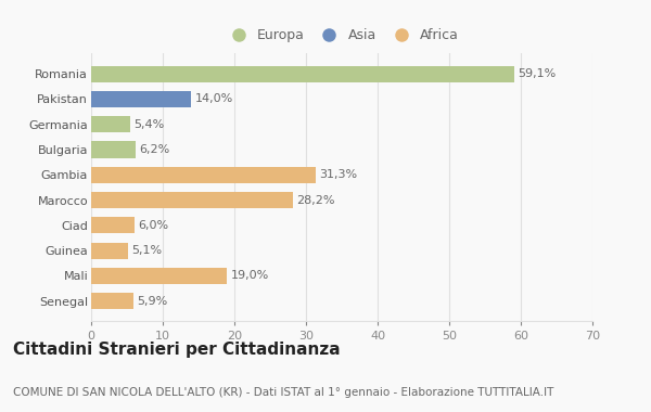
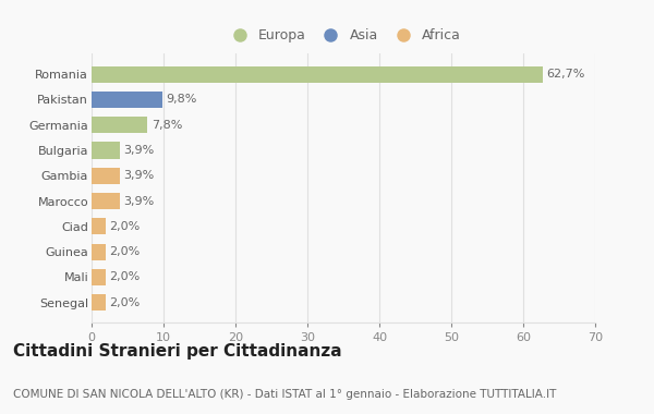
Romania: 59,1% -> 62,7%
Pakistan: 14,0% -> 9,8%
Germania: 5,4% -> 7,8%
Bulgaria: 6,2% -> 3,9%
Gambia: 31,3% -> 3,9%
Marocco: 28,2% -> 3,9%
Ciad: 6,0% -> 2,0%
Guinea: 5,1% -> 2,0%
Mali: 19,0% -> 2,0%
Senegal: 5,9% -> 2,0%
